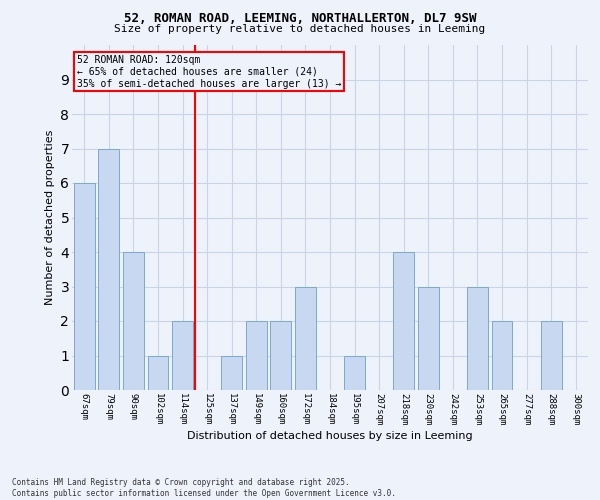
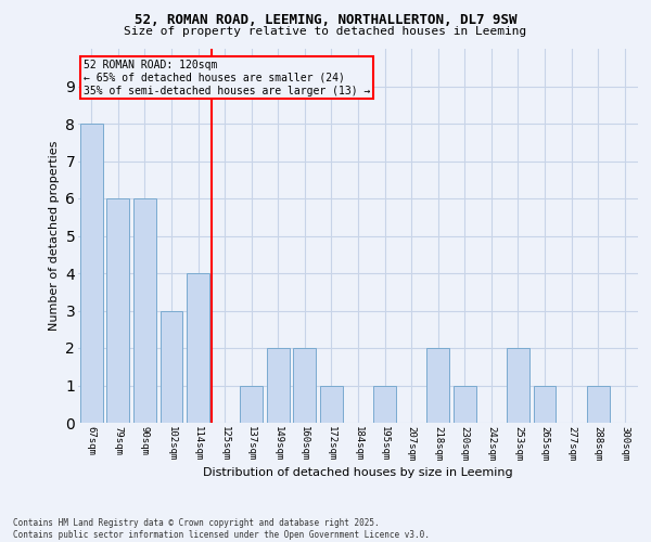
67sqm: 6 -> 8
79sqm: 7 -> 6
90sqm: 4 -> 6
102sqm: 1 -> 3
114sqm: 2 -> 4
172sqm: 3 -> 1
218sqm: 4 -> 2
230sqm: 3 -> 1
253sqm: 3 -> 2
265sqm: 2 -> 1
288sqm: 2 -> 1
